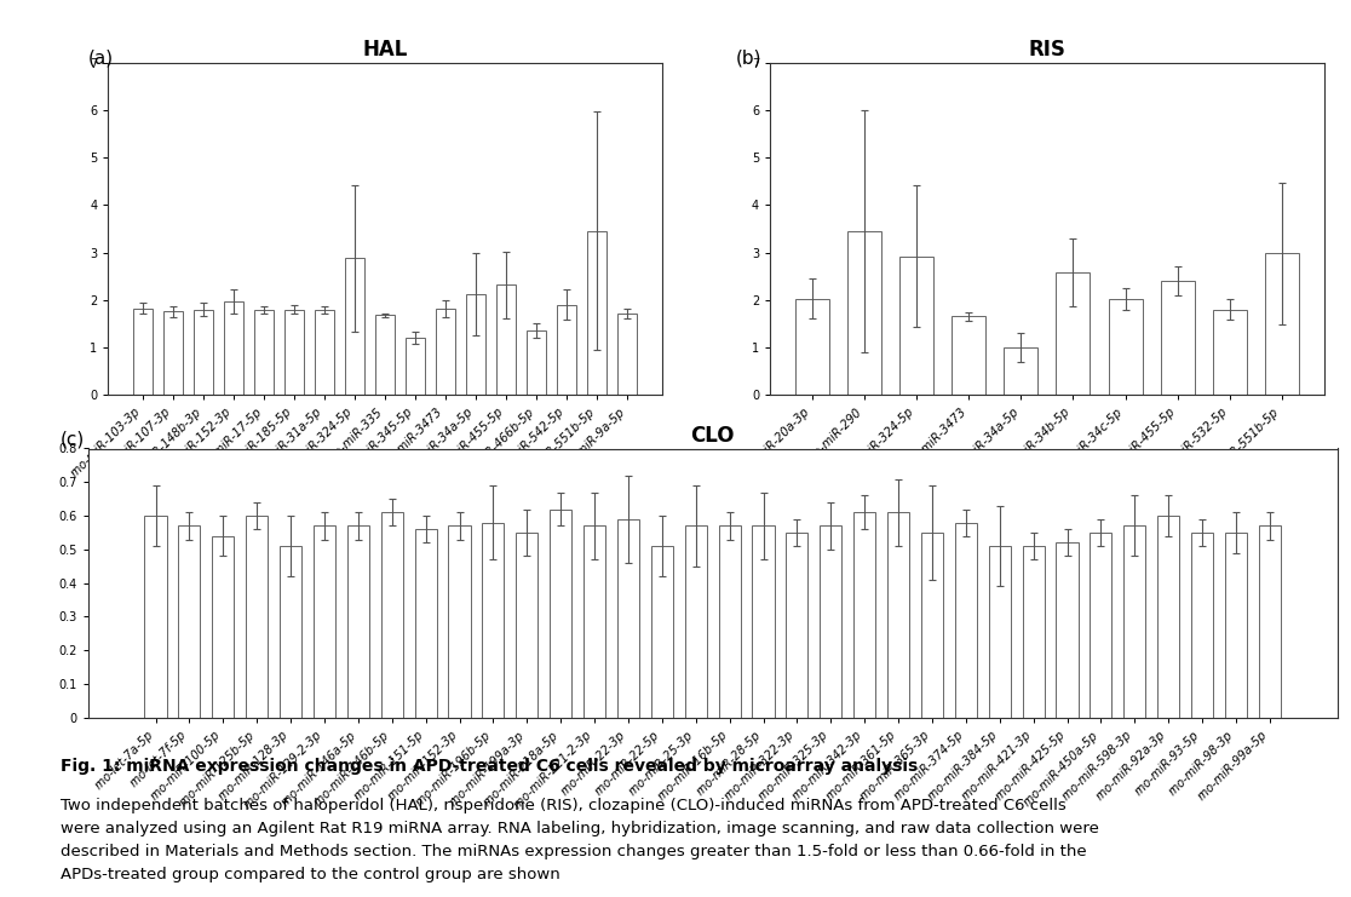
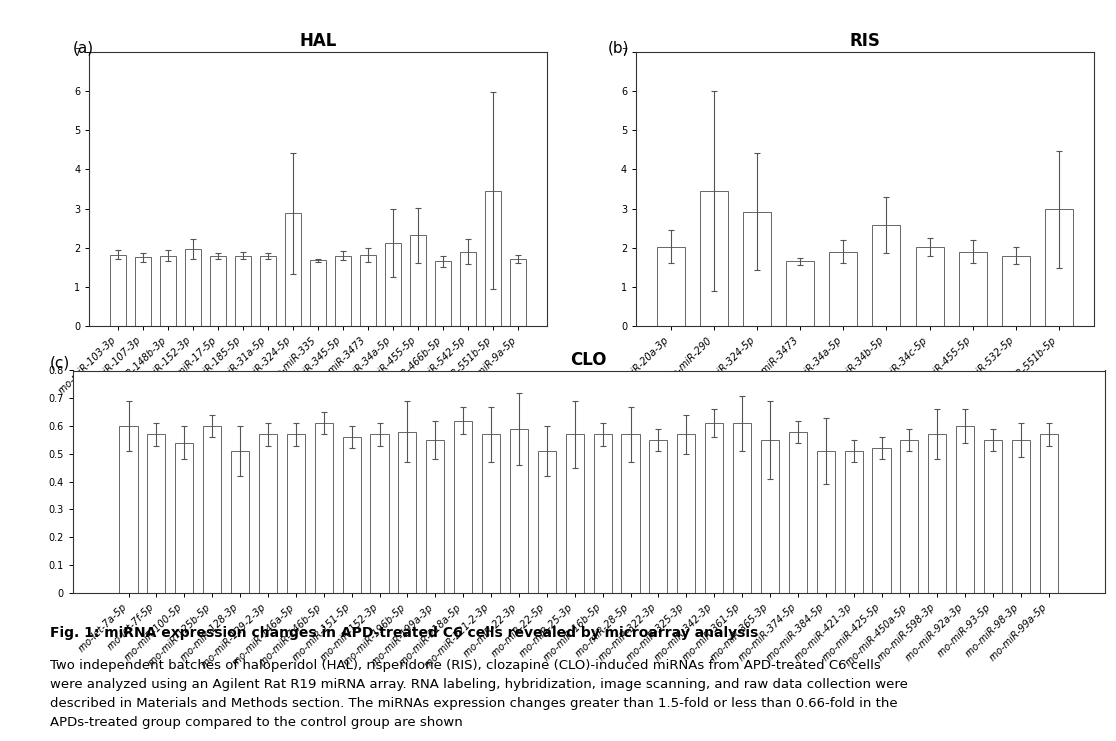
HAL/rno-miR-345-5p: 1.20 -> 1.80
HAL/rno-miR-466b-5p: 1.35 -> 1.65
RIS/rno-miR-34a-5p: 1.00 -> 1.90
RIS/rno-miR-455-5p: 2.40 -> 1.90
